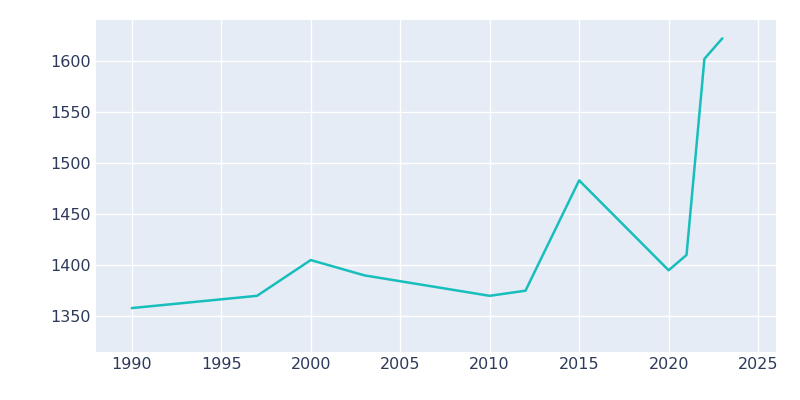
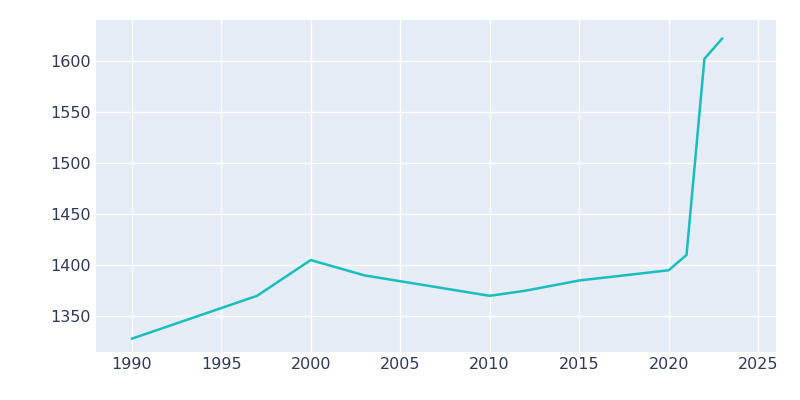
1990: 1358 -> 1328
2015: 1483 -> 1385
